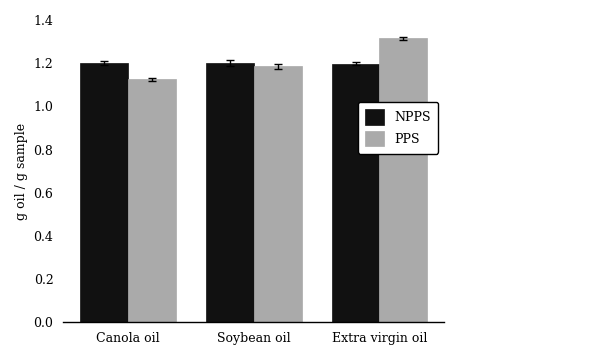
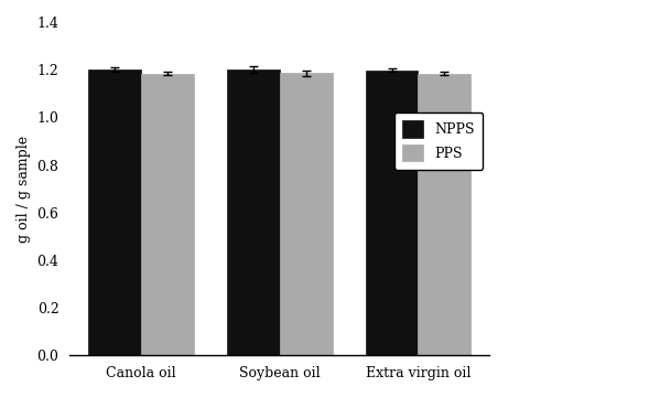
PPS/Canola oil: 1.125 -> 1.183
PPS/Extra virgin oil: 1.315 -> 1.183
